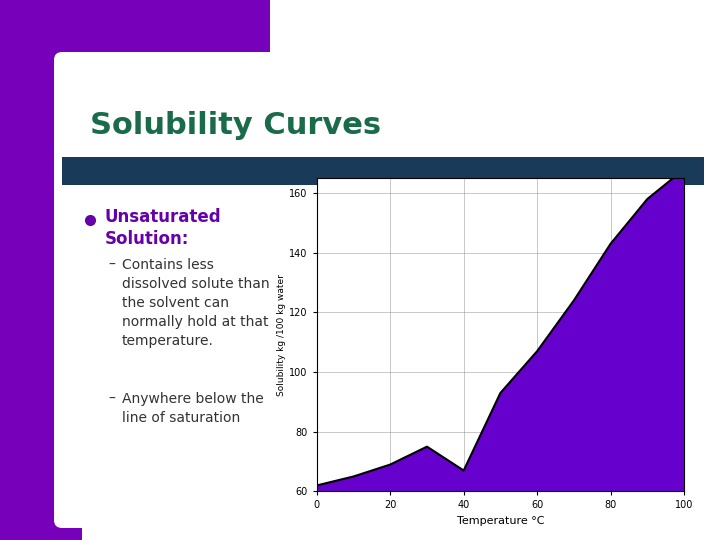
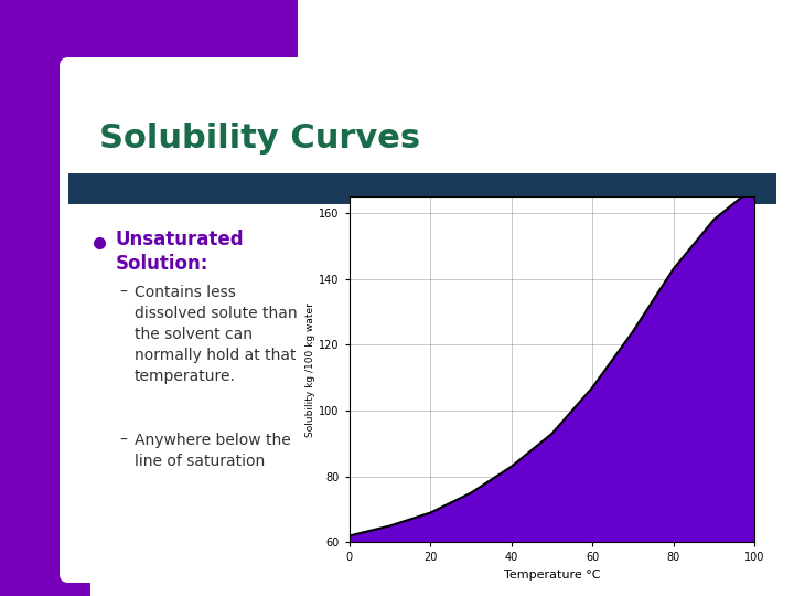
40: 67 -> 83
